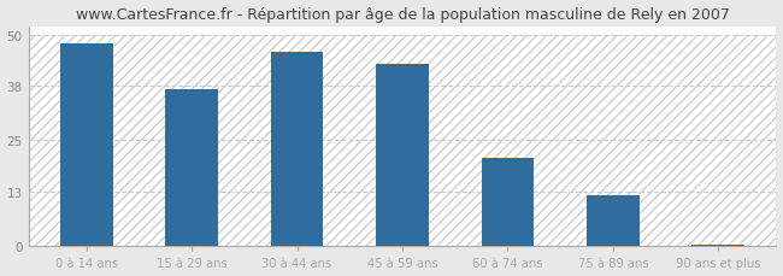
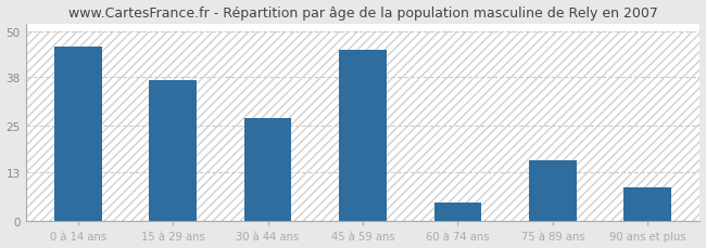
0 à 14 ans: 48.0 -> 46.0
30 à 44 ans: 46.0 -> 27.0
45 à 59 ans: 43.0 -> 45.0
60 à 74 ans: 21.0 -> 5.0
75 à 89 ans: 12.0 -> 16.0
90 ans et plus: 0.5 -> 9.0
